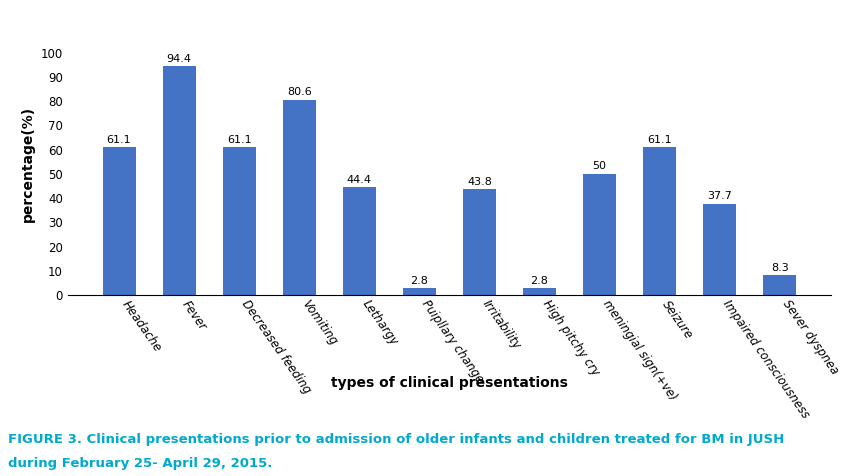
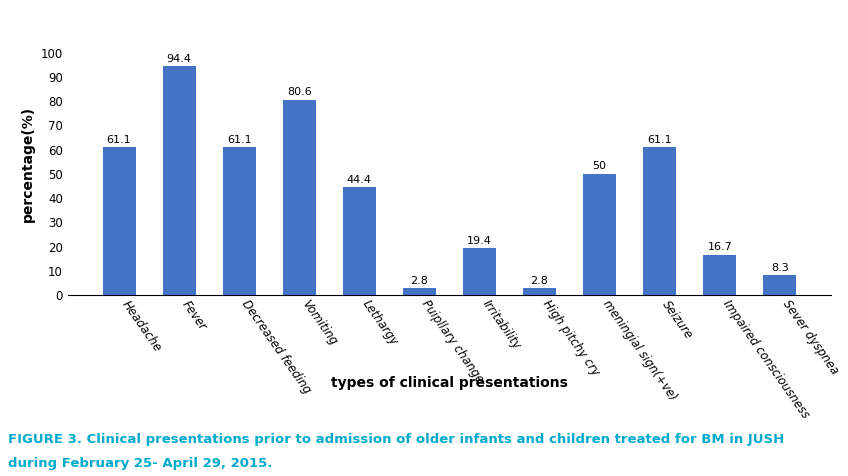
Irritability: 43.8 -> 19.4
Impaired consciousness: 37.7 -> 16.7
